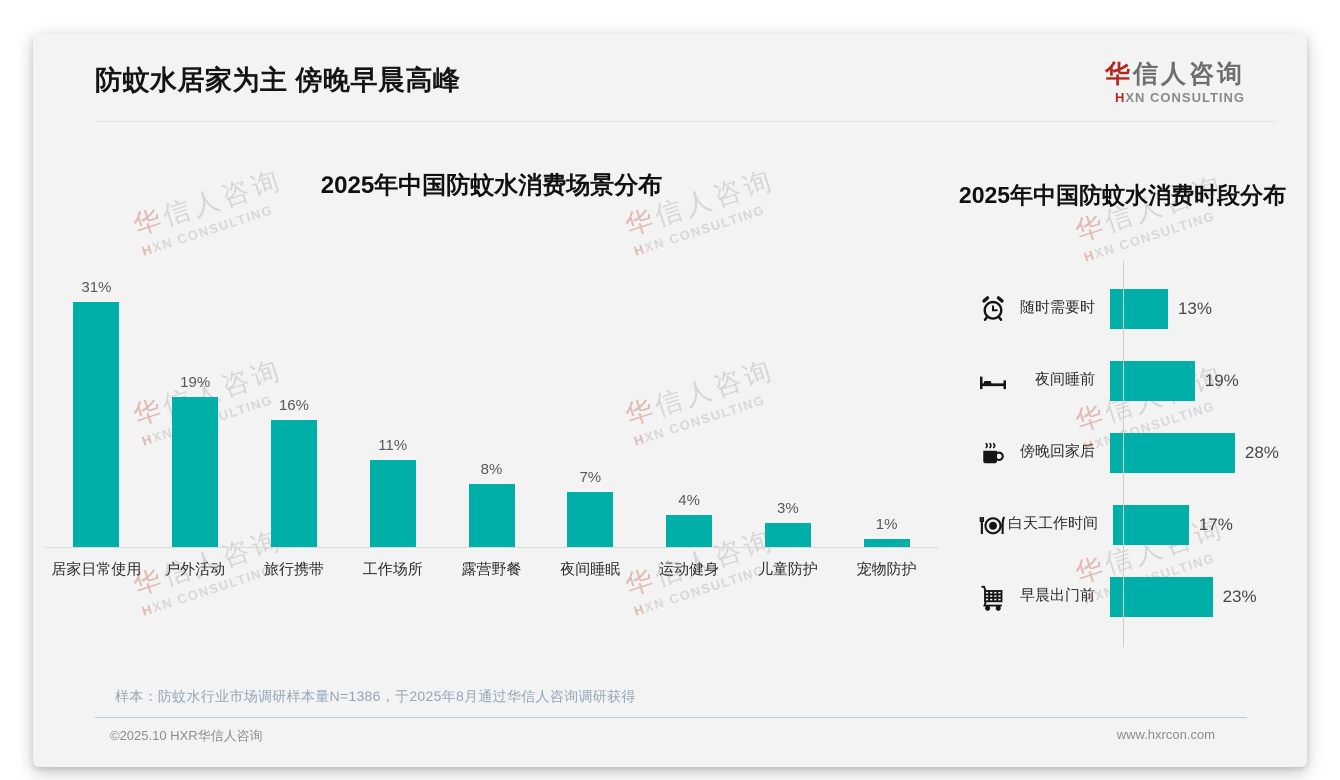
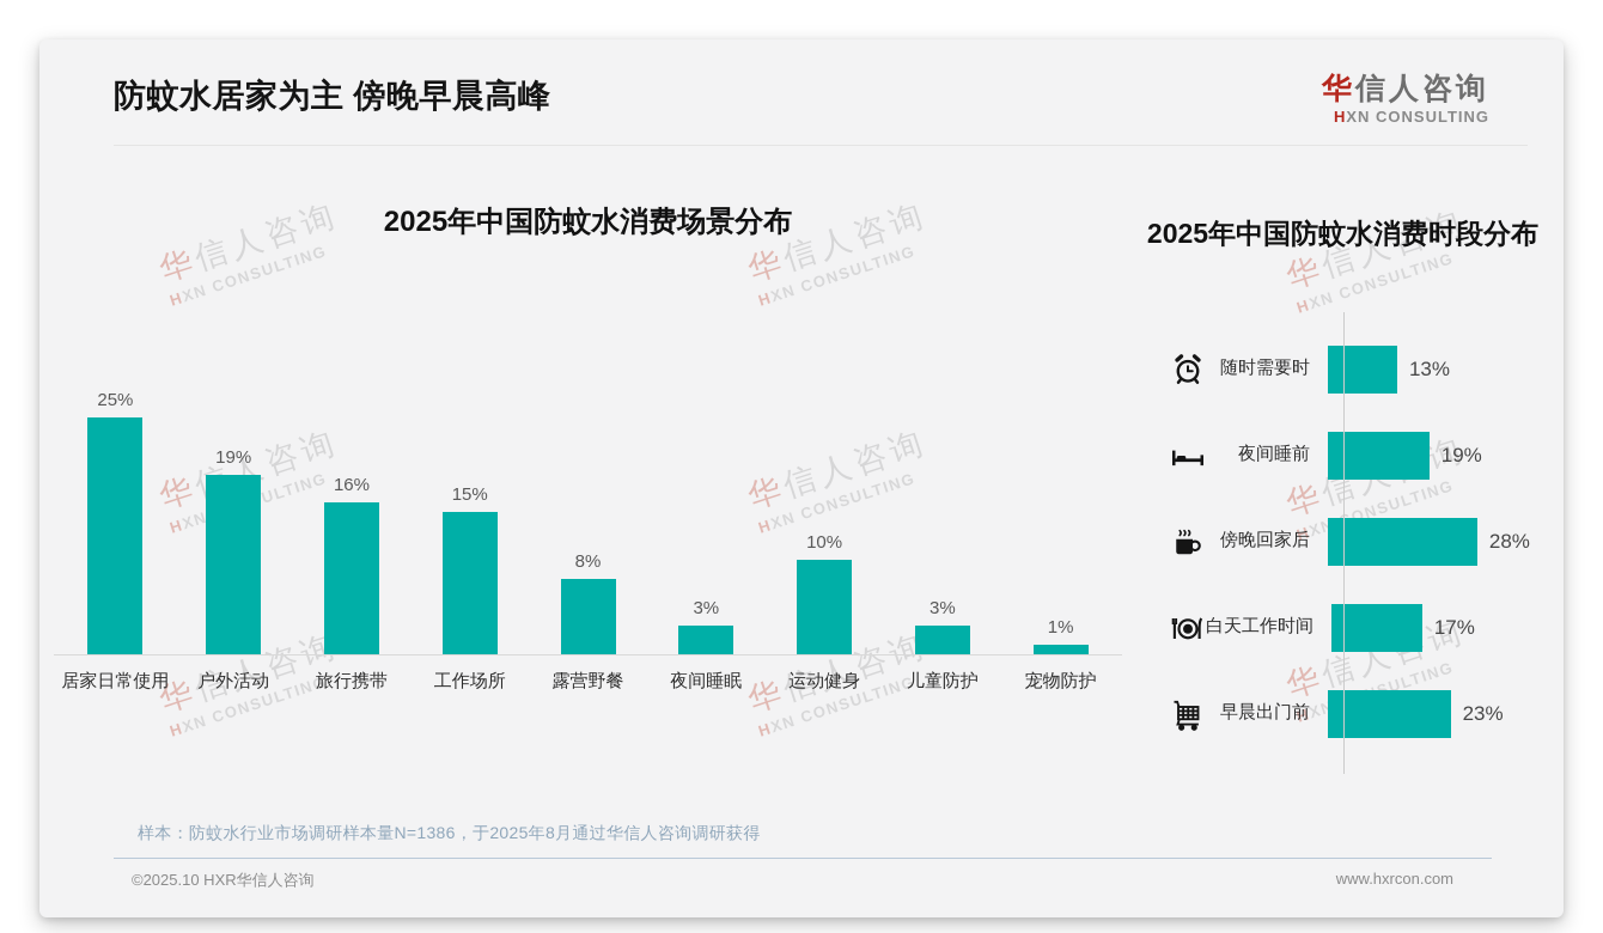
2025年中国防蚊水消费场景分布/居家日常使用: 31% -> 25%
2025年中国防蚊水消费场景分布/工作场所: 11% -> 15%
2025年中国防蚊水消费场景分布/夜间睡眠: 7% -> 3%
2025年中国防蚊水消费场景分布/运动健身: 4% -> 10%
